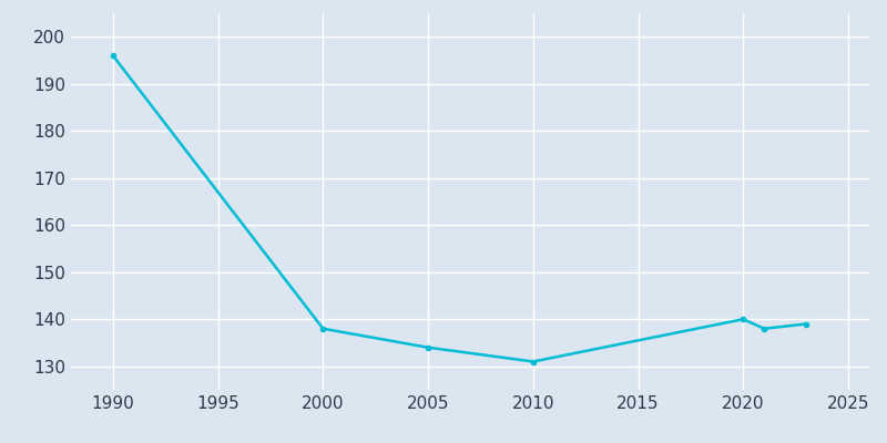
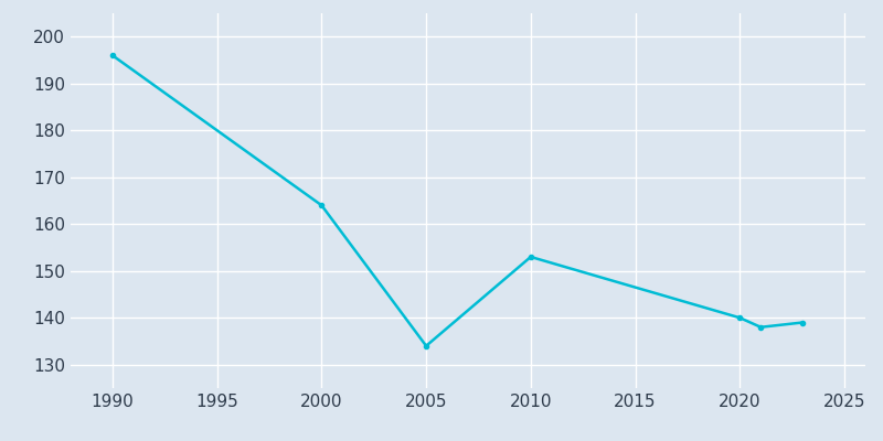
2000: 138 -> 164
2010: 131 -> 153
